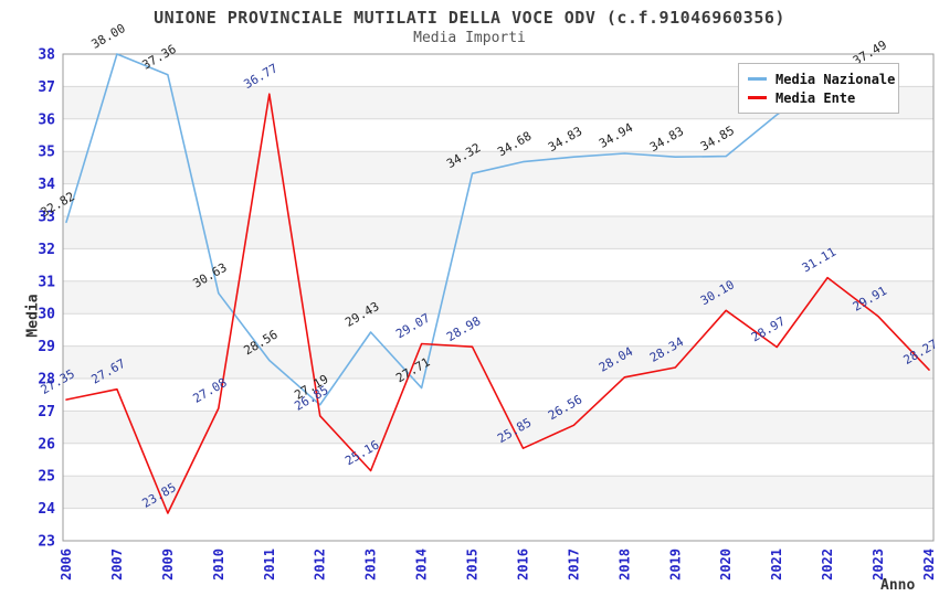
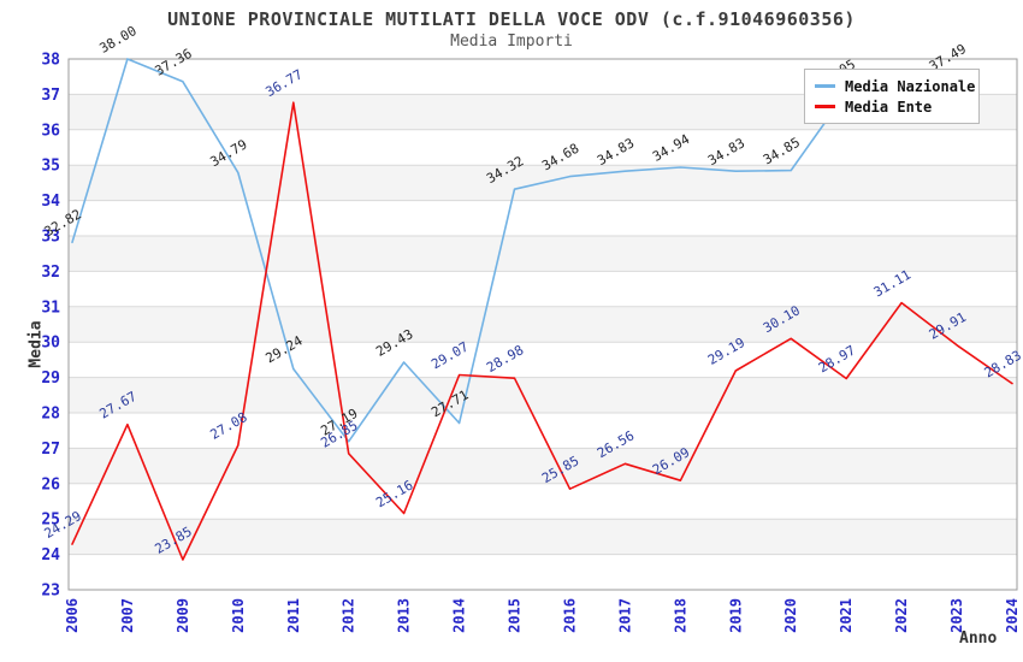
Media Ente/2006: 27.35 -> 24.29
Media Nazionale/2010: 30.63 -> 34.79
Media Nazionale/2011: 28.56 -> 29.24
Media Ente/2018: 28.04 -> 26.09
Media Ente/2019: 28.34 -> 29.19
Media Nazionale/2021: 36.13 -> 37.05
Media Ente/2024: 28.27 -> 28.83
